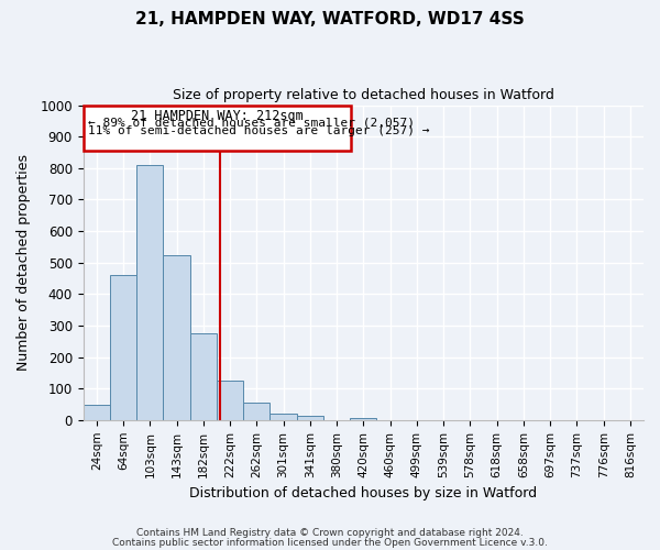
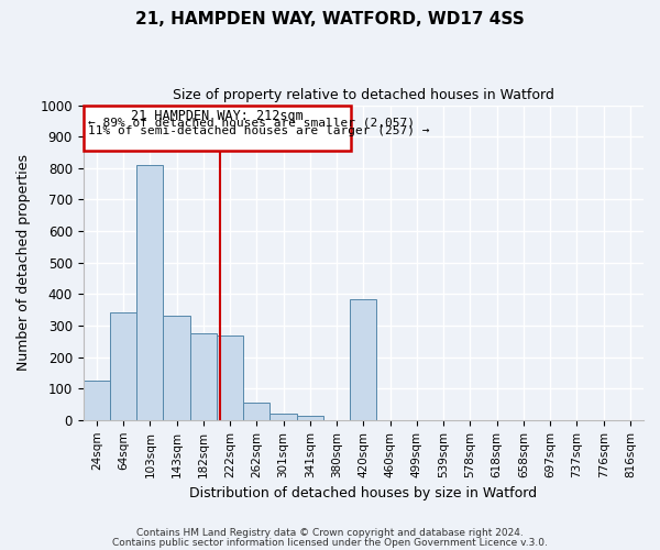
24sqm: 47 -> 125
64sqm: 460 -> 340
143sqm: 525 -> 330
222sqm: 125 -> 270
420sqm: 8 -> 385
